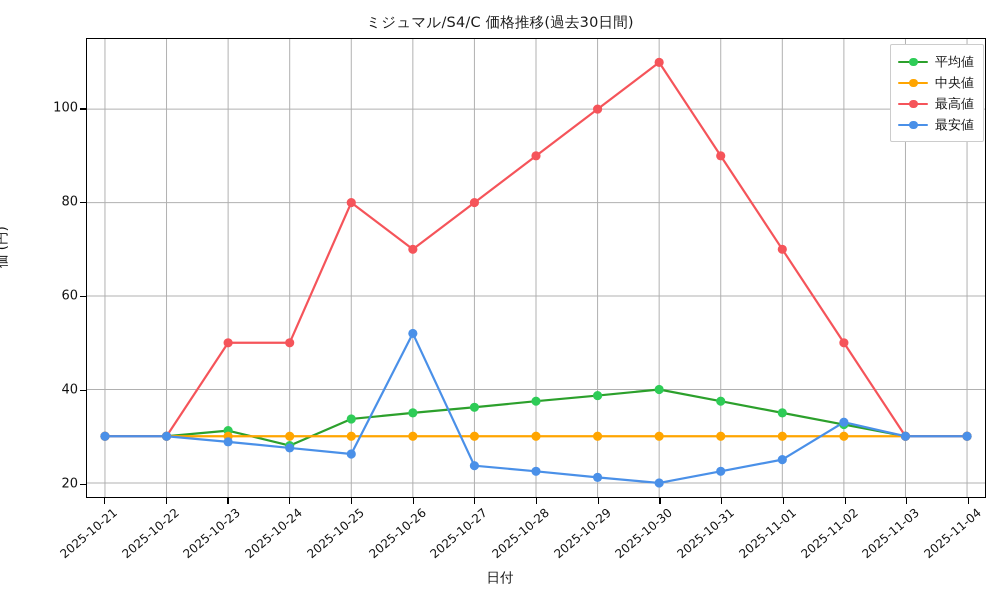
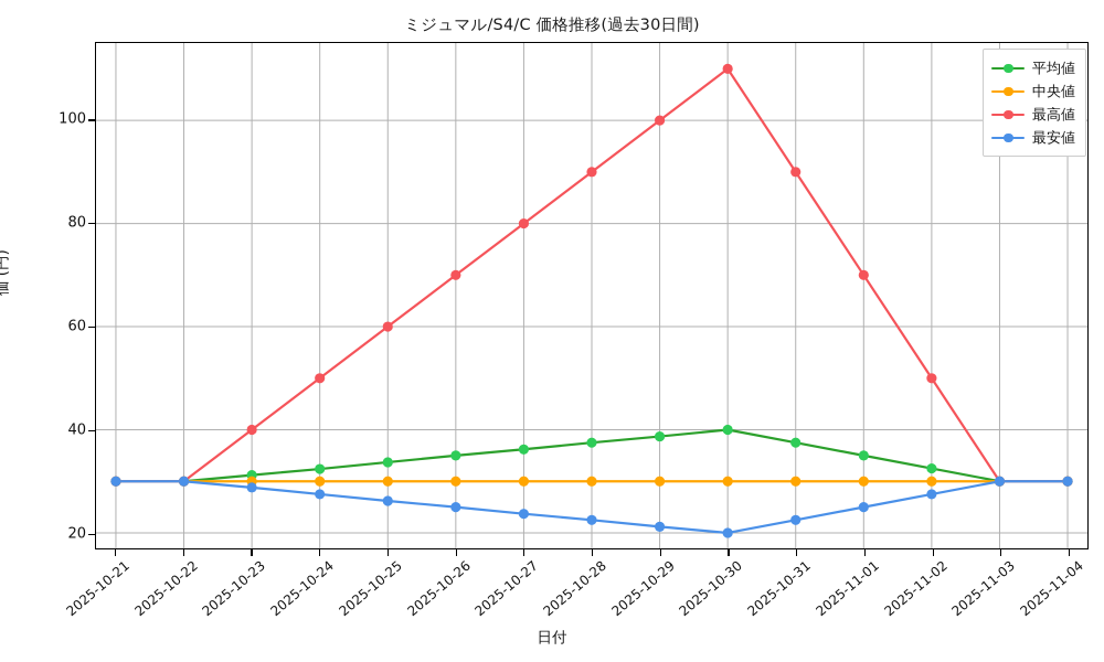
最高値/2025-10-23: 50 -> 40
平均値/2025-10-24: 28 -> 32
最高値/2025-10-25: 80 -> 60
最安値/2025-10-26: 52 -> 25
最安値/2025-11-02: 33 -> 28
